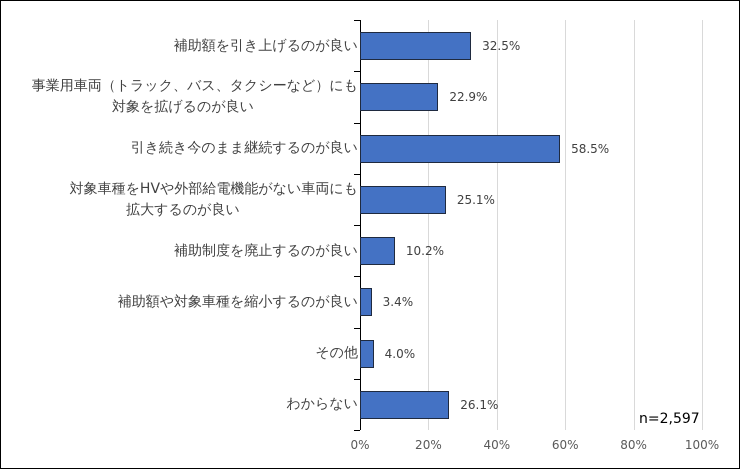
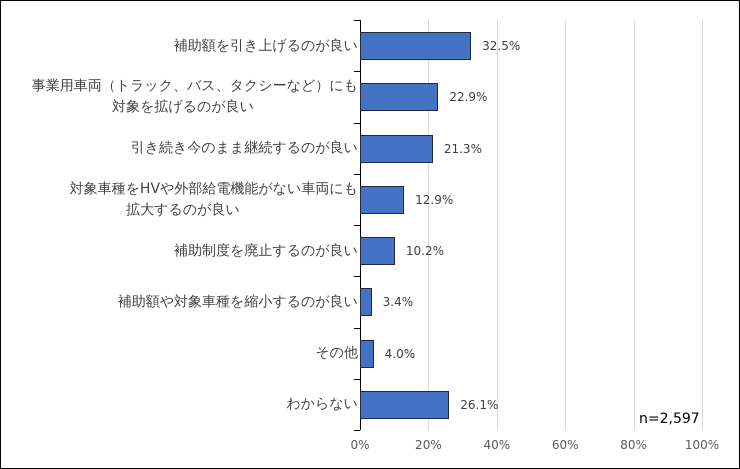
引き続き今のまま継続するのが良い: 58.5% -> 21.3%
対象車種をHVや外部給電機能がない車両にも拡大するのが良い: 25.1% -> 12.9%
